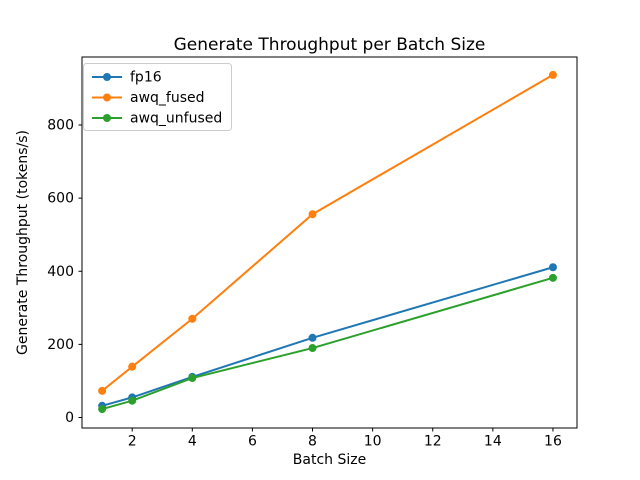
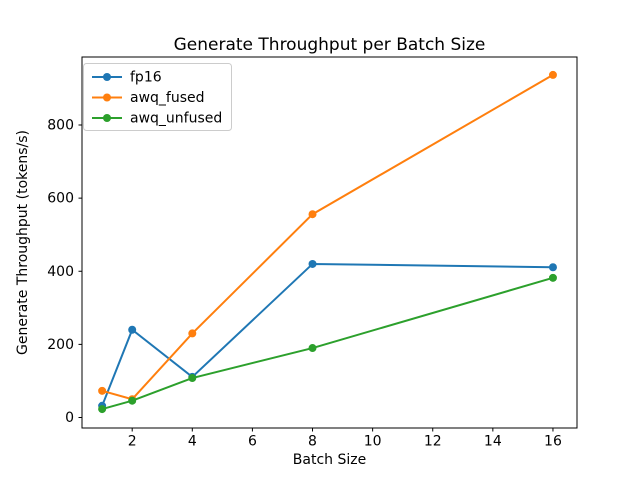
fp16/2: 60 -> 240
awq_fused/2: 140 -> 50
awq_fused/4: 270 -> 230
fp16/8: 220 -> 420
